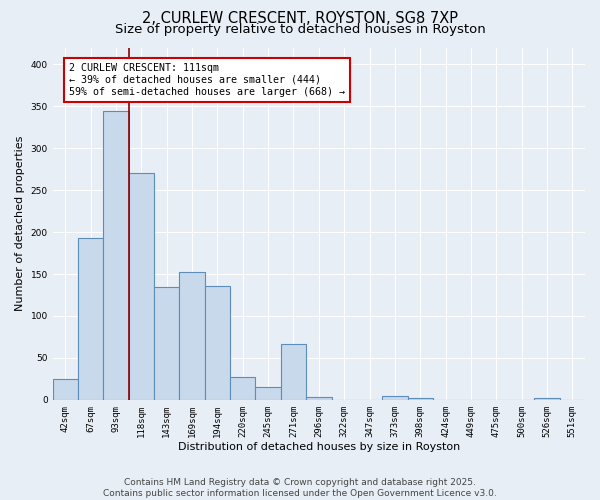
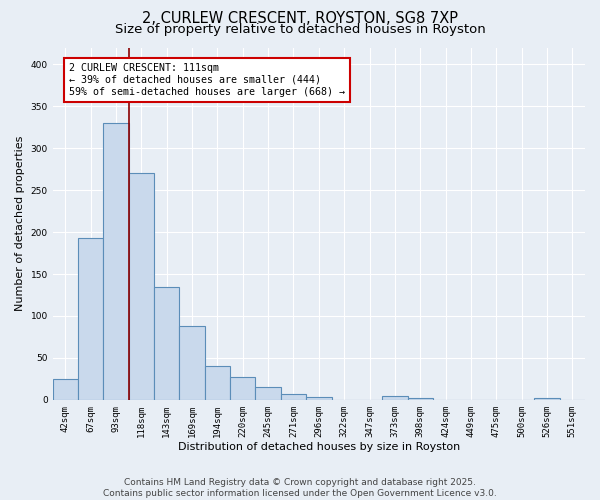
93sqm: 344 -> 330
169sqm: 152 -> 88
194sqm: 136 -> 40
271sqm: 66 -> 7
